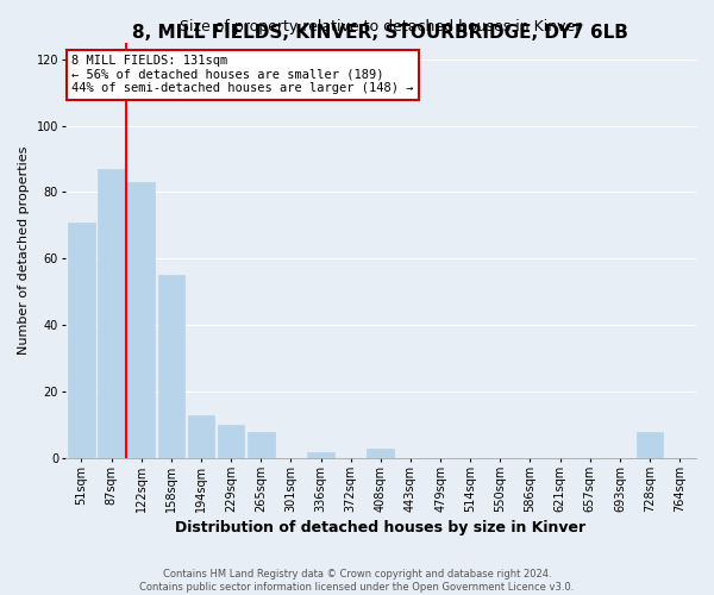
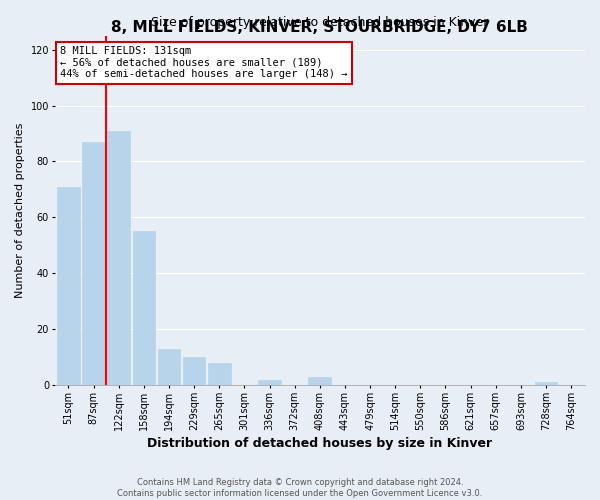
122sqm: 83 -> 91
728sqm: 8 -> 1
